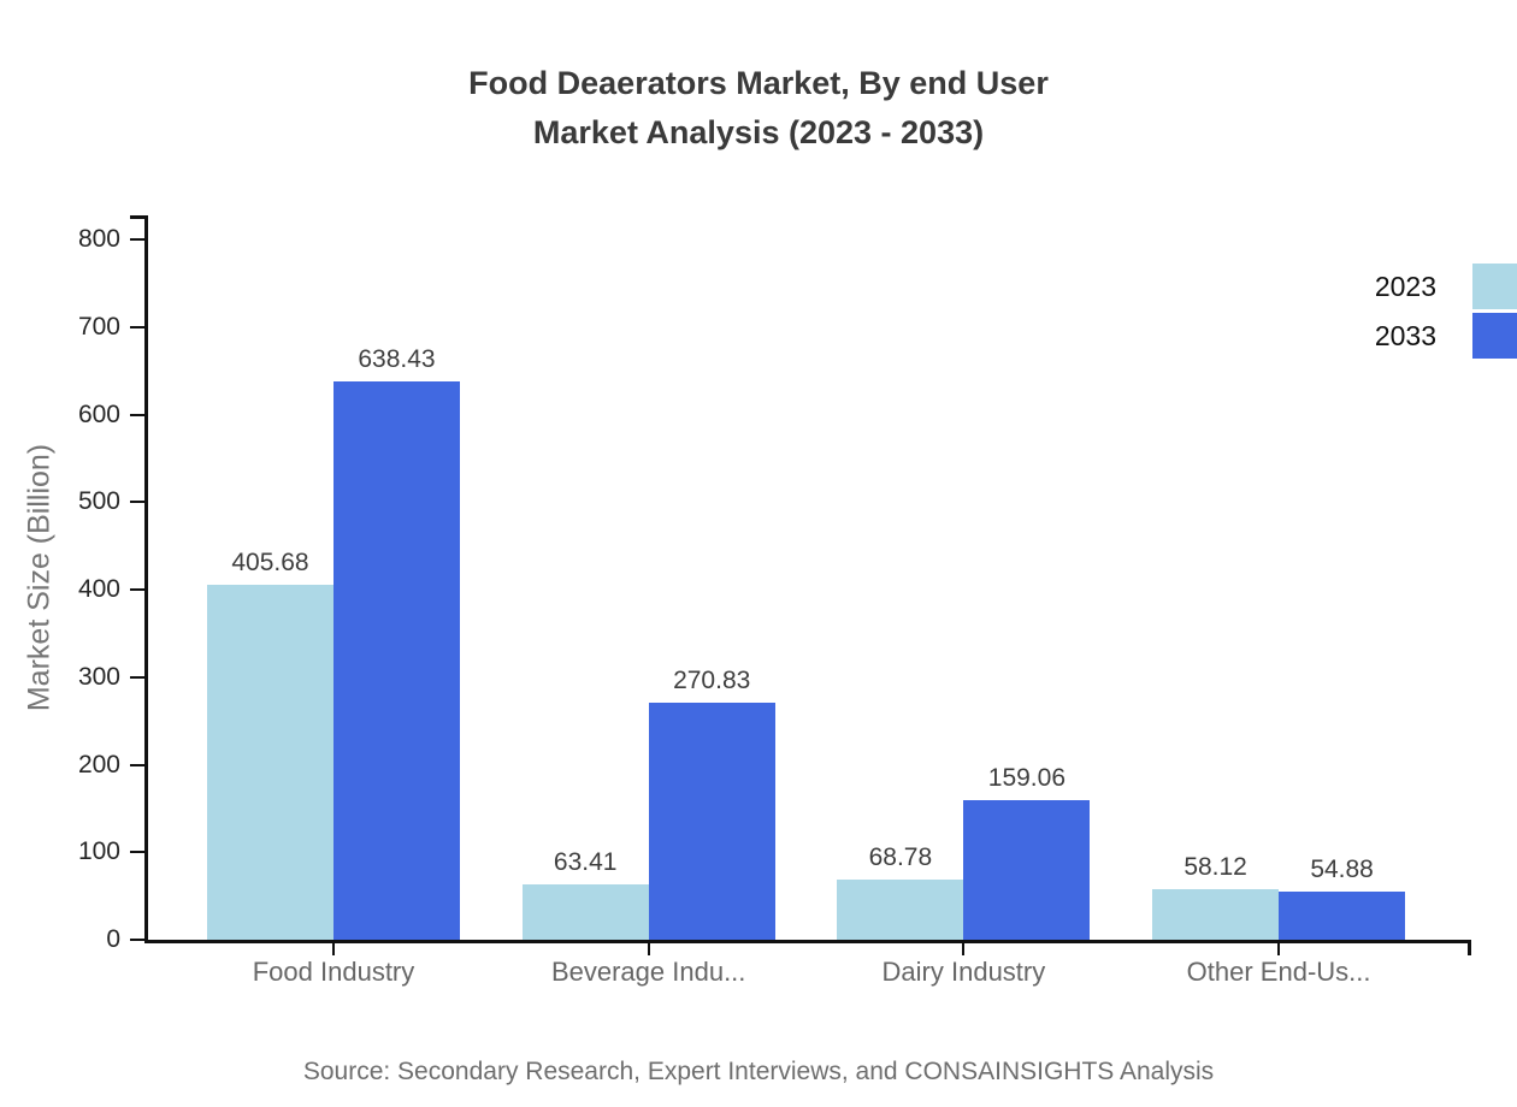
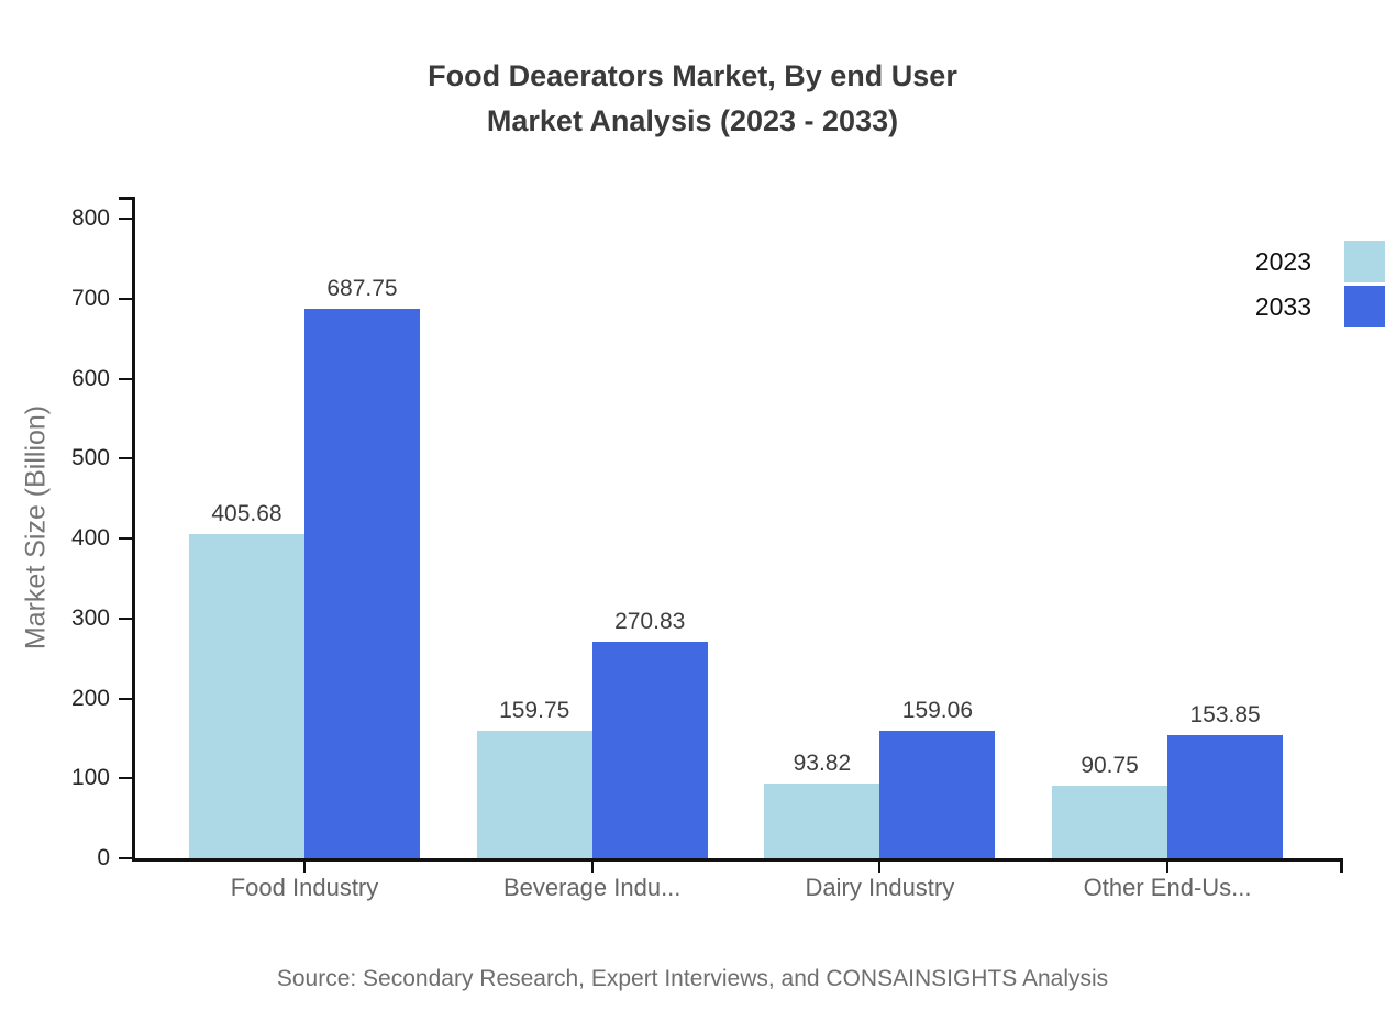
2033/Food Industry: 638.43 -> 687.75
2023/Beverage Indu...: 63.41 -> 159.75
2023/Dairy Industry: 68.78 -> 93.82
2023/Other End-Us...: 58.12 -> 90.75
2033/Other End-Us...: 54.88 -> 153.85
